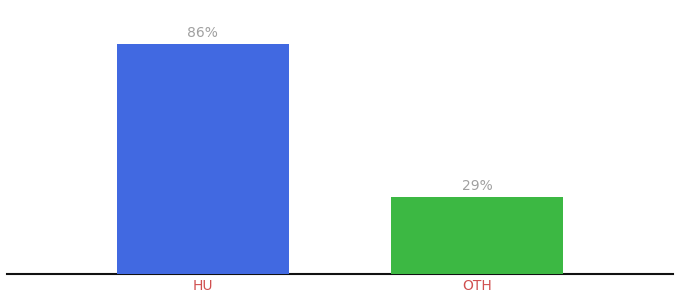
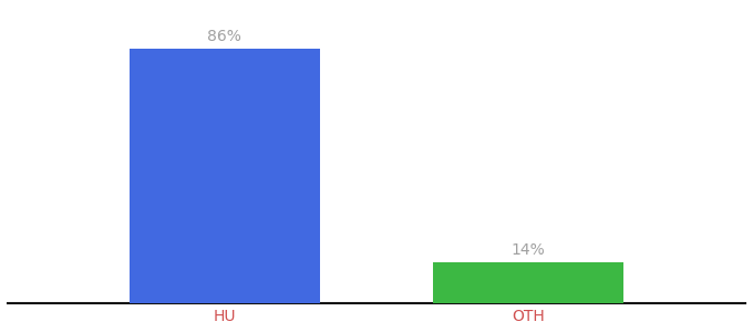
OTH: 29% -> 14%
